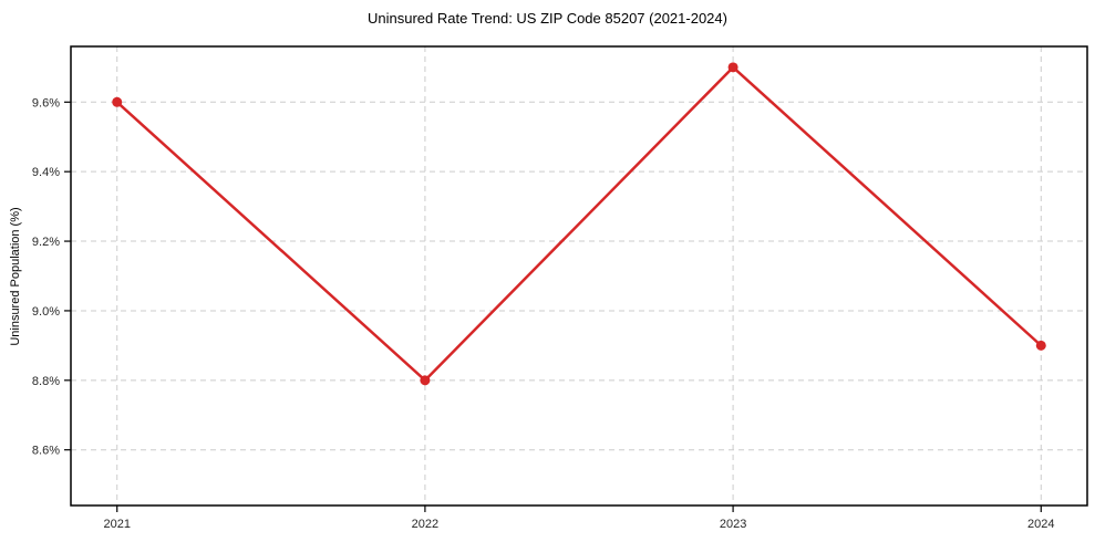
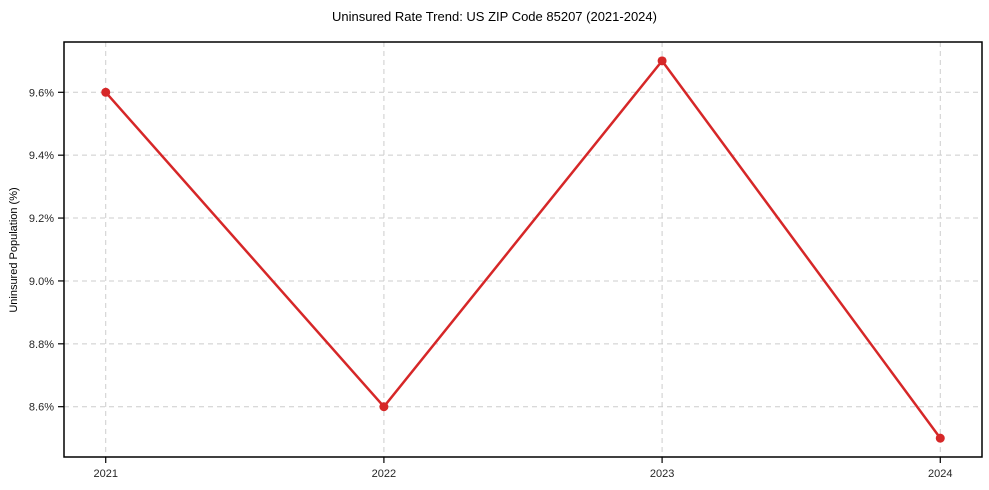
2022: 8.8% -> 8.6%
2024: 8.9% -> 8.5%
